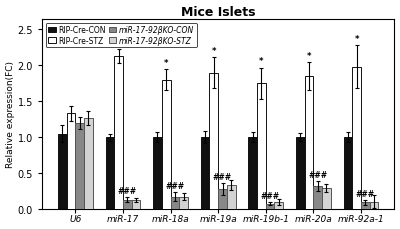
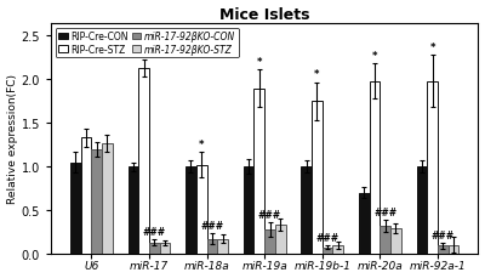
RIP-Cre-STZ/miR-18a: 1.80 -> 1.02
RIP-Cre-CON/miR-20a: 1.00 -> 0.70
RIP-Cre-STZ/miR-20a: 1.85 -> 1.98
